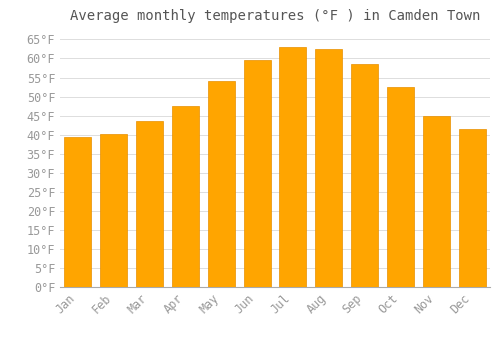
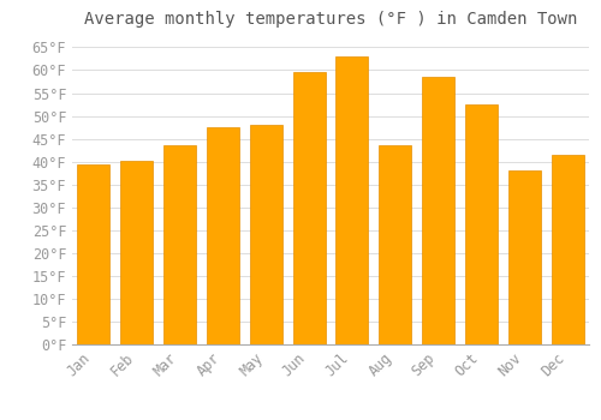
May: 54.0°F -> 48.0°F
Aug: 62.5°F -> 43.5°F
Nov: 45.0°F -> 38.0°F
